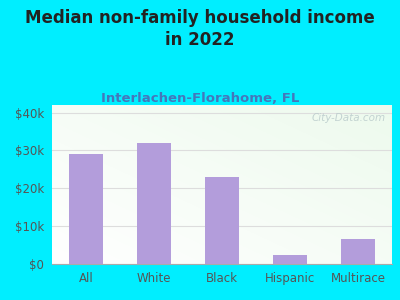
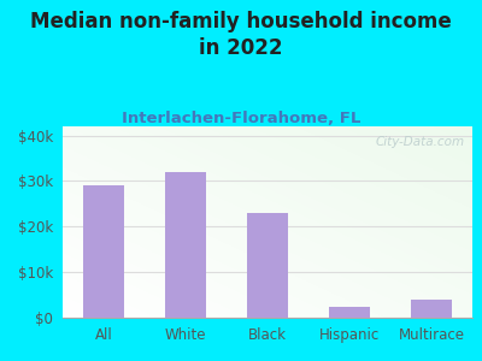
Multirace: $6.5k -> $4.0k
